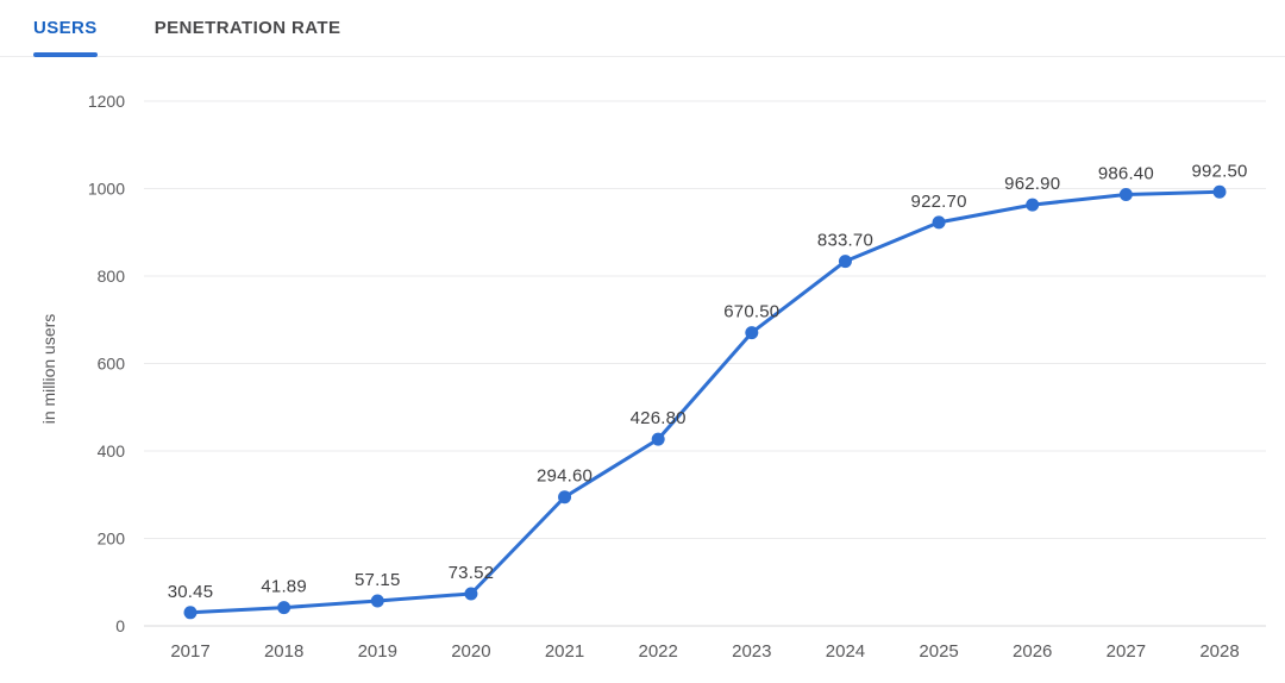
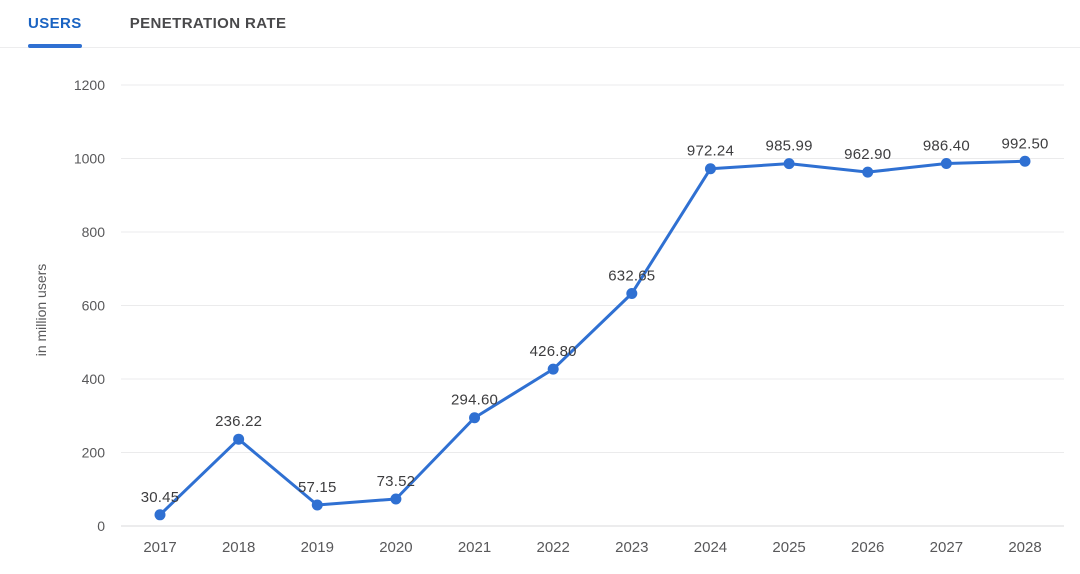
2018: 41.89 -> 236.22
2023: 670.50 -> 632.65
2024: 833.70 -> 972.24
2025: 922.70 -> 985.99
